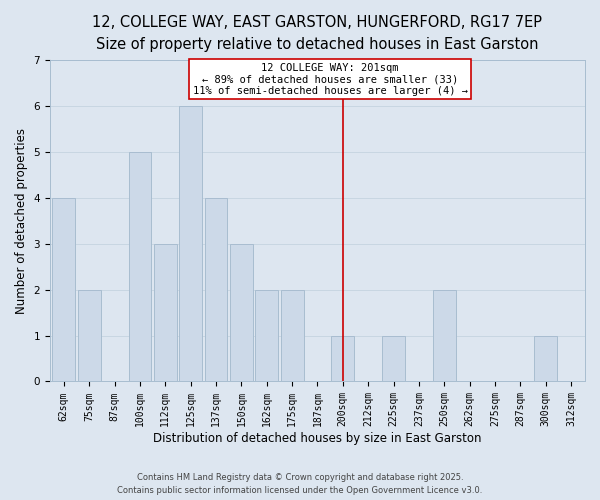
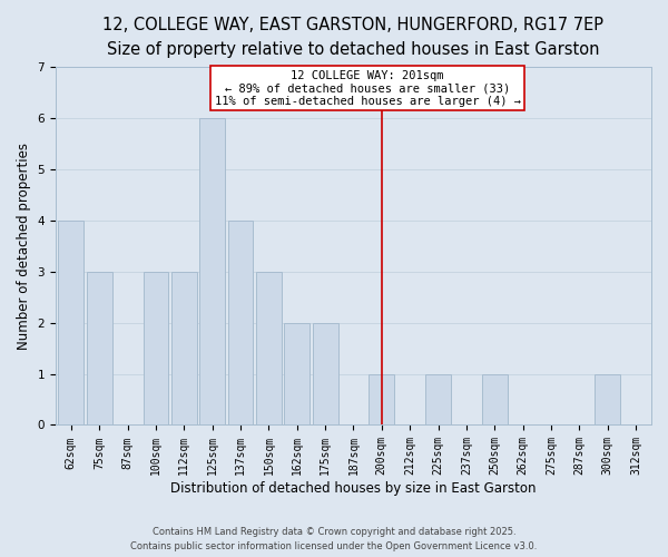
75sqm: 2 -> 3
100sqm: 5 -> 3
250sqm: 2 -> 1
